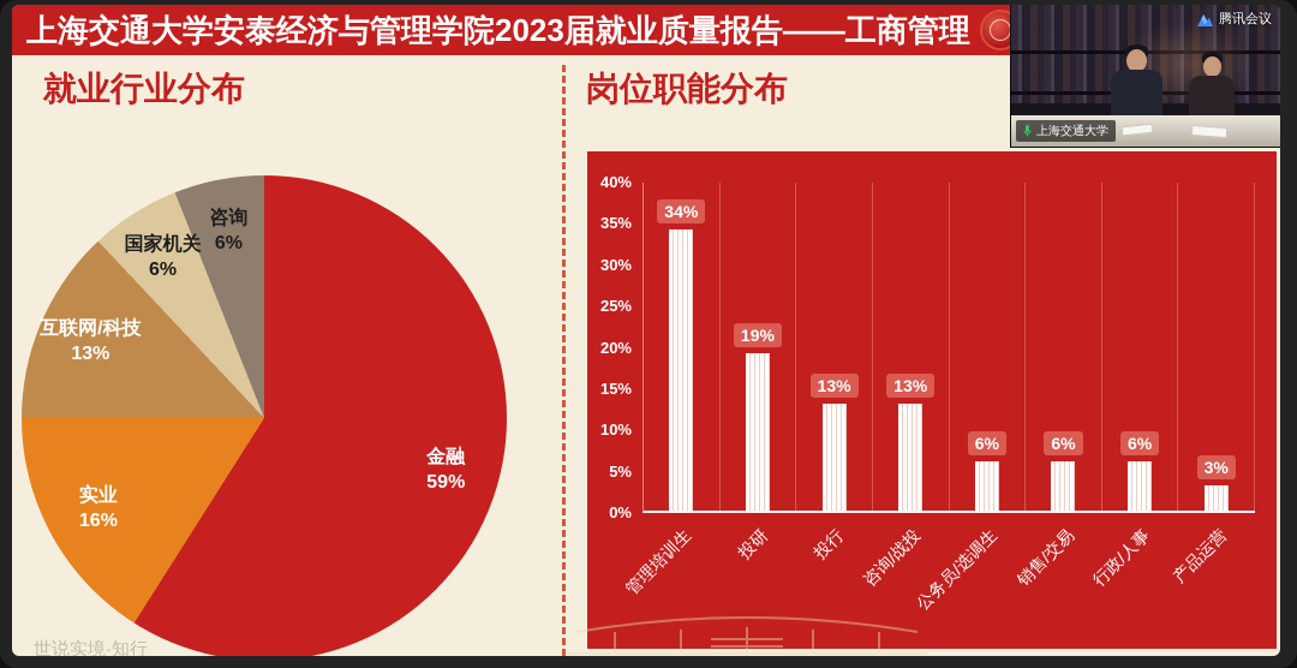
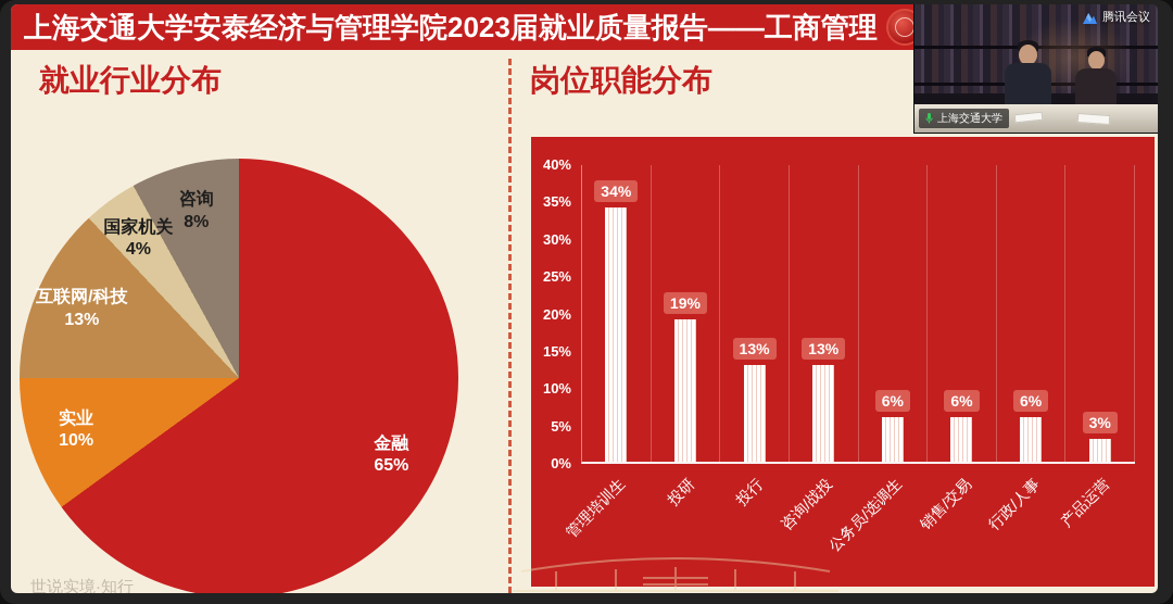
就业行业分布/金融: 59% -> 65%
就业行业分布/实业: 16% -> 10%
就业行业分布/国家机关: 6% -> 4%
就业行业分布/咨询: 6% -> 8%
